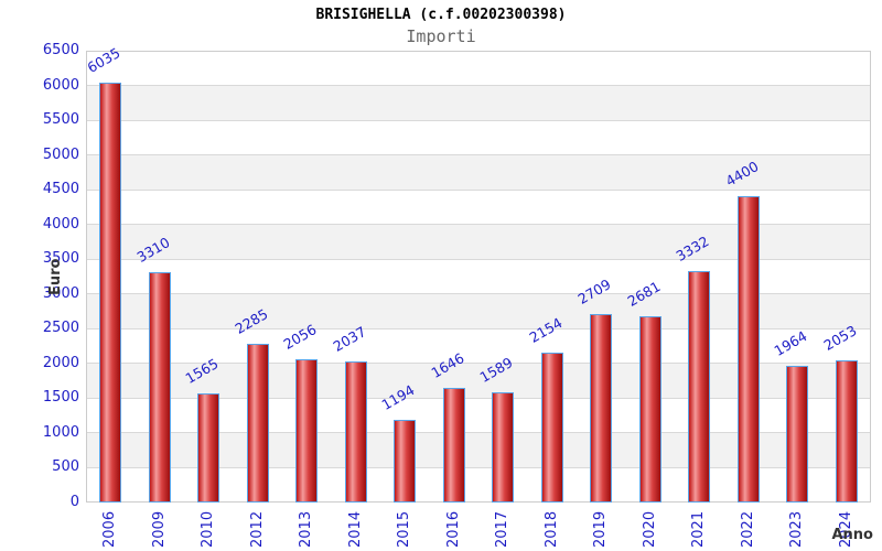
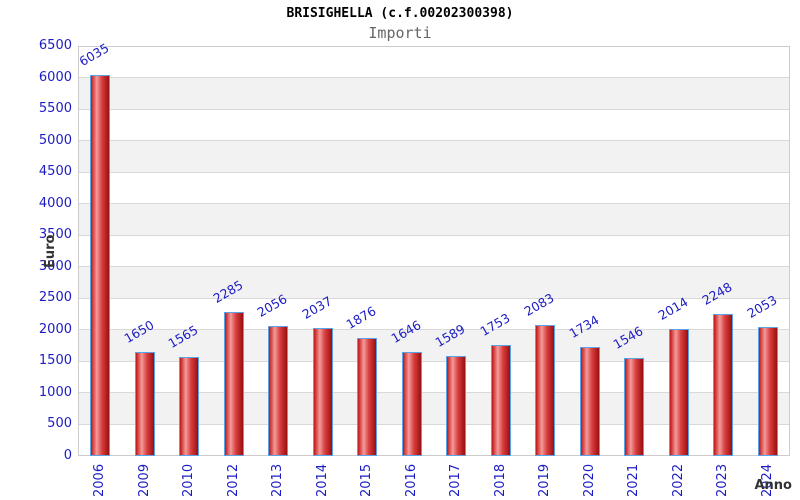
2009: 3310 -> 1650
2015: 1194 -> 1876
2018: 2154 -> 1753
2019: 2709 -> 2083
2020: 2681 -> 1734
2021: 3332 -> 1546
2022: 4400 -> 2014
2023: 1964 -> 2248
